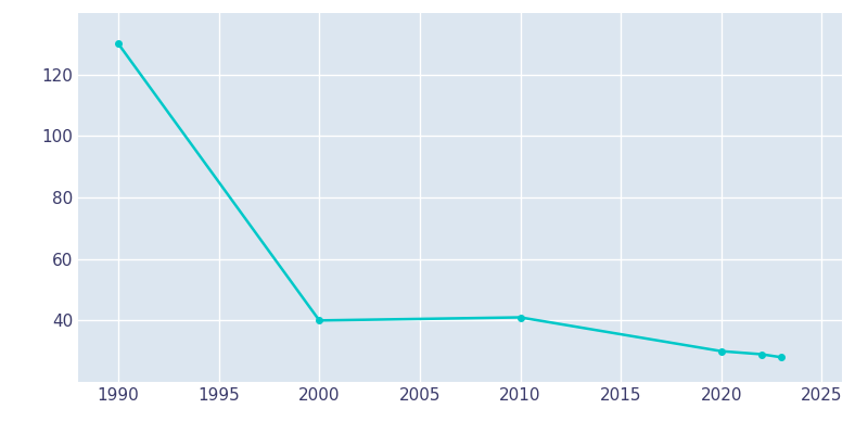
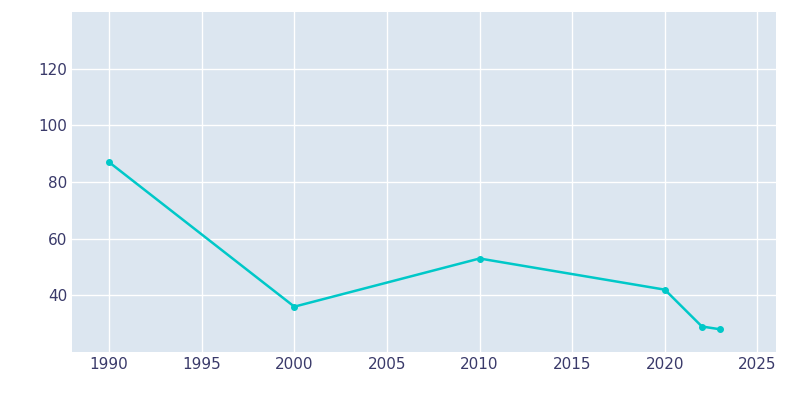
1990: 130 -> 87
2000: 40 -> 36
2010: 41 -> 53
2020: 30 -> 42
